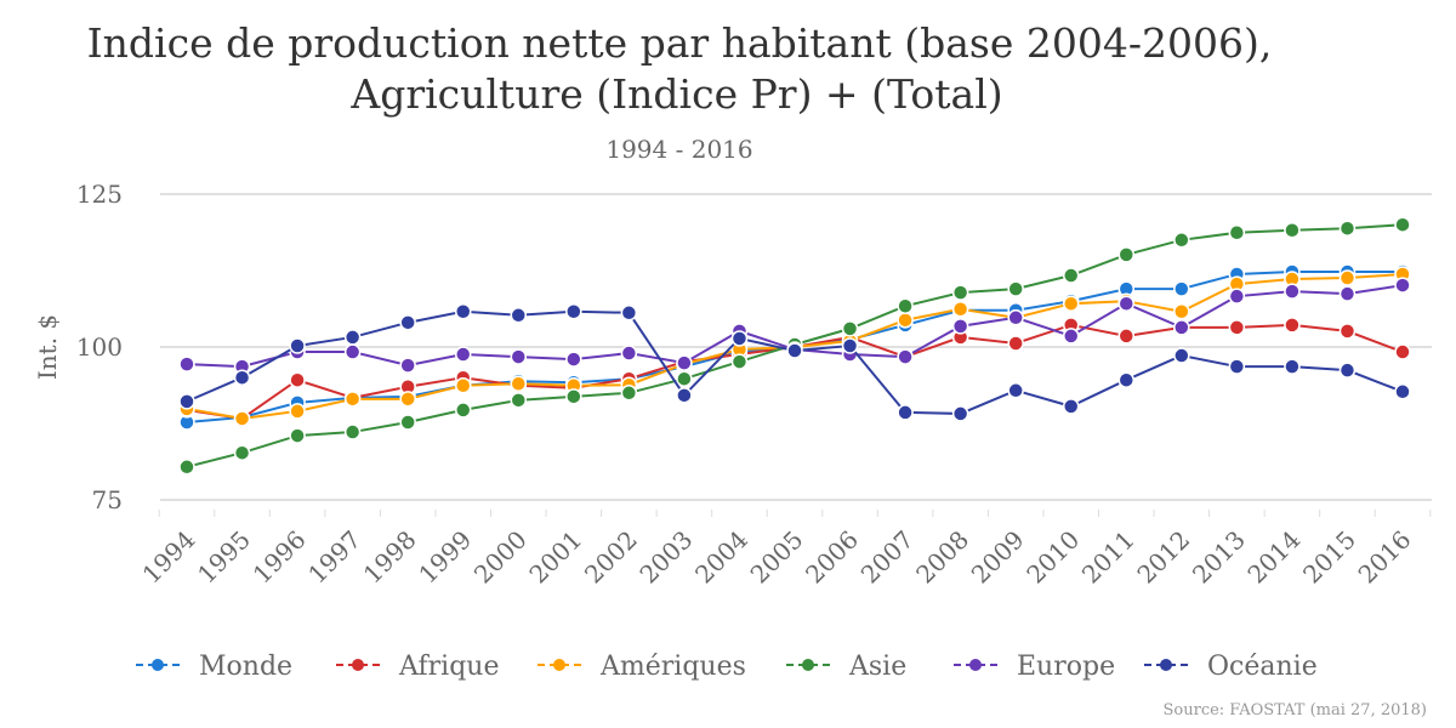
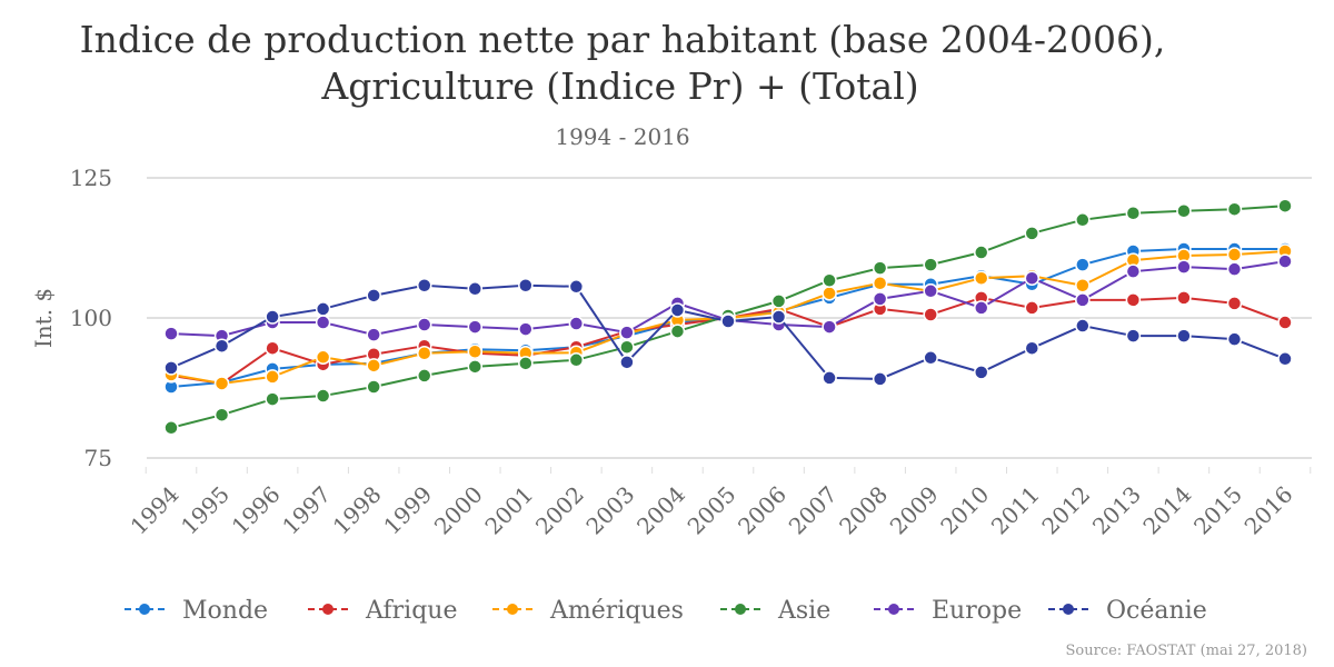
Amériques/1997: 92 -> 93
Monde/2011: 110 -> 106
